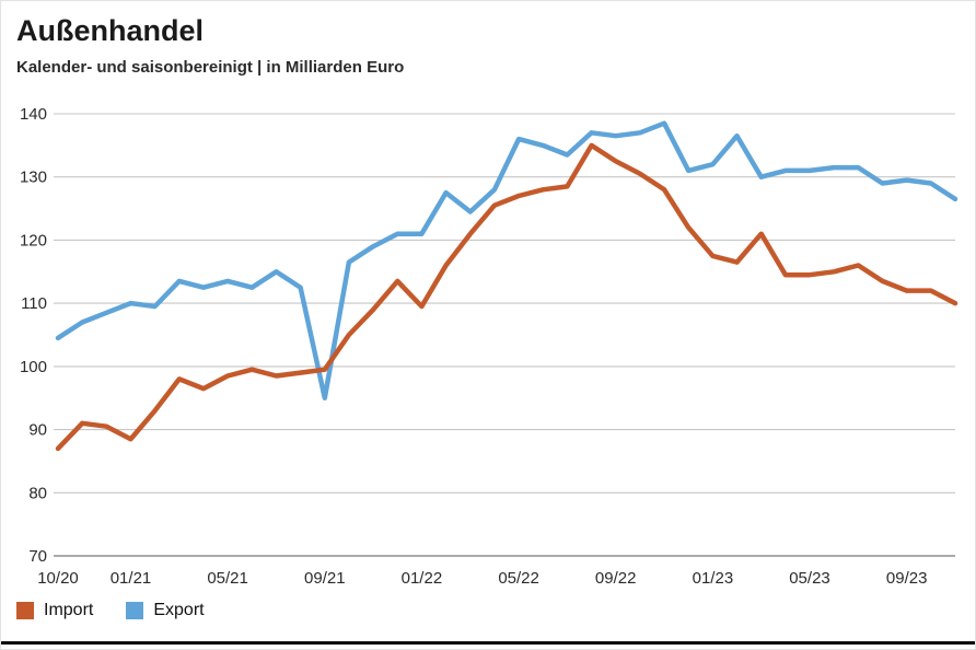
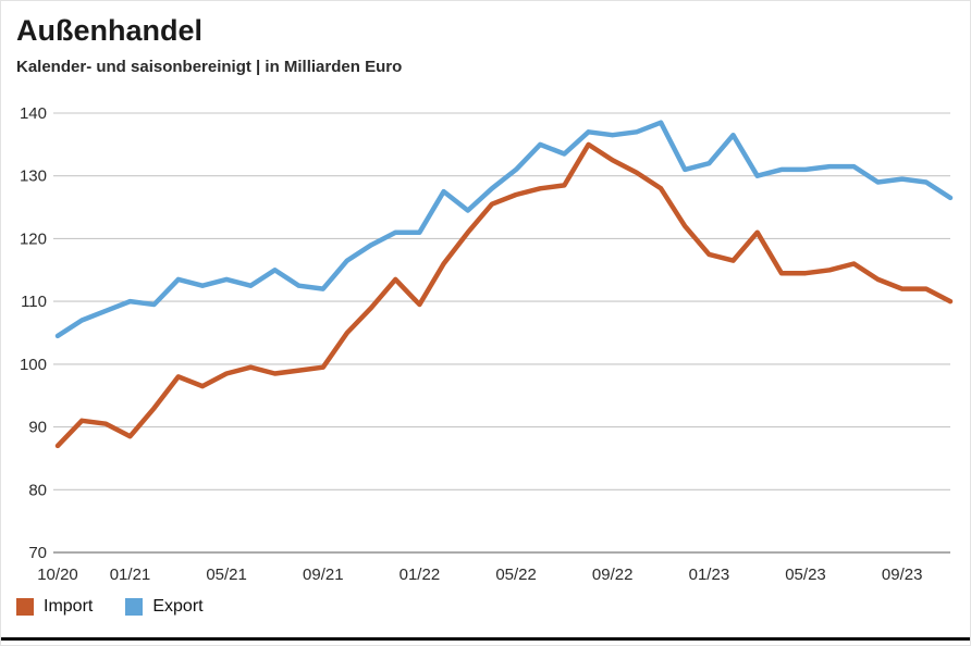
Export/09/21: 95 -> 112
Export/05/22: 136 -> 131
